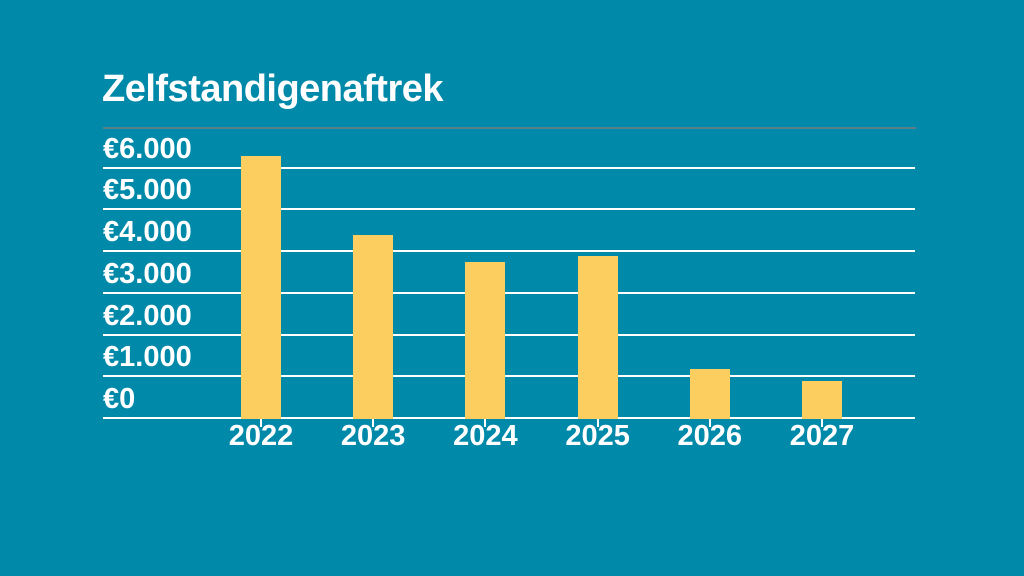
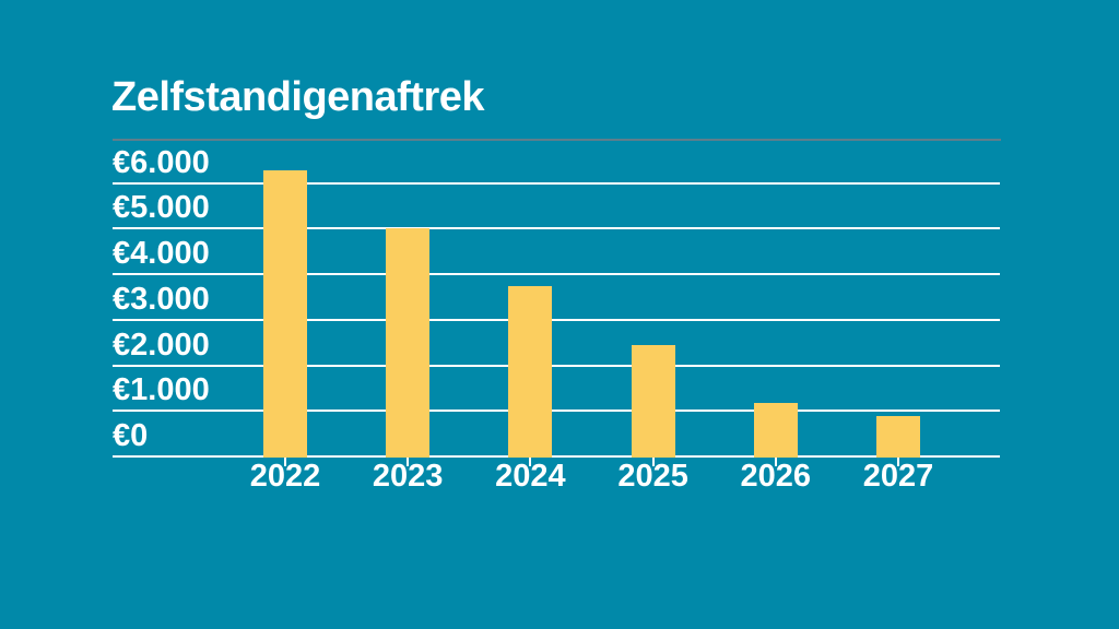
2023: €4400 -> €5000
2025: €3900 -> €2500
